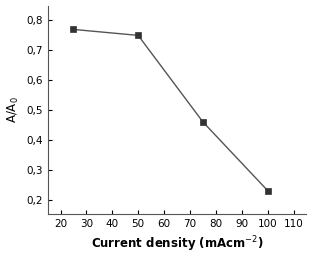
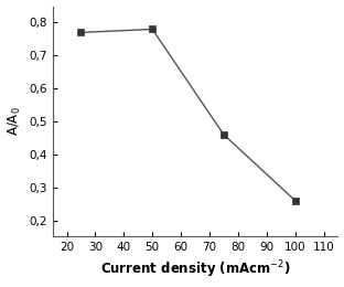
50: 0,75 -> 0,78
100: 0,23 -> 0,26
